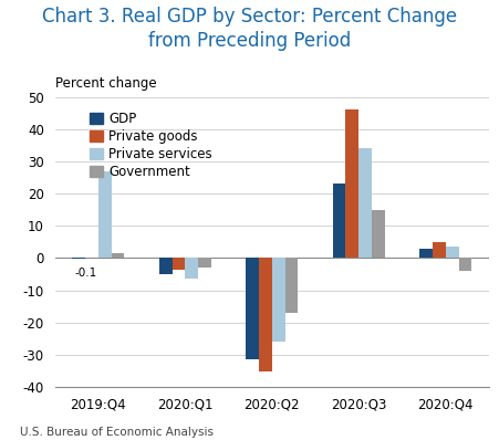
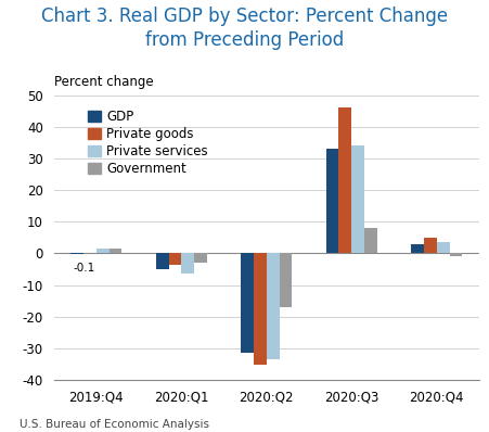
Private services/2019:Q4: 27.0 -> 1.5
Private services/2020:Q2: -26.0 -> -33.5
GDP/2020:Q3: 23.0 -> 33.1
Government/2020:Q3: 15.0 -> 8.0
Government/2020:Q4: -4.0 -> -1.0
